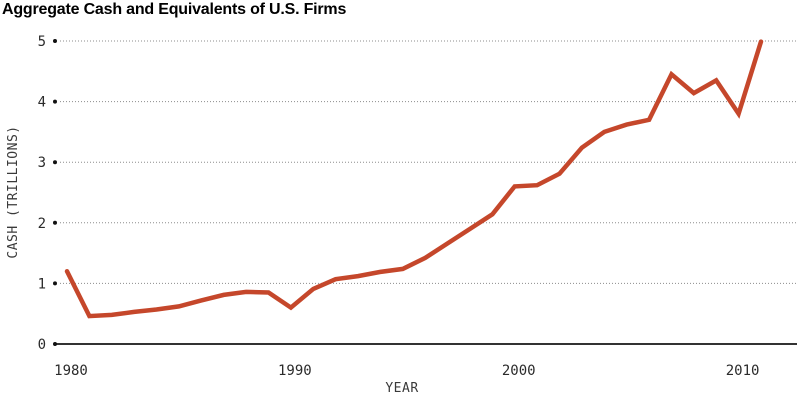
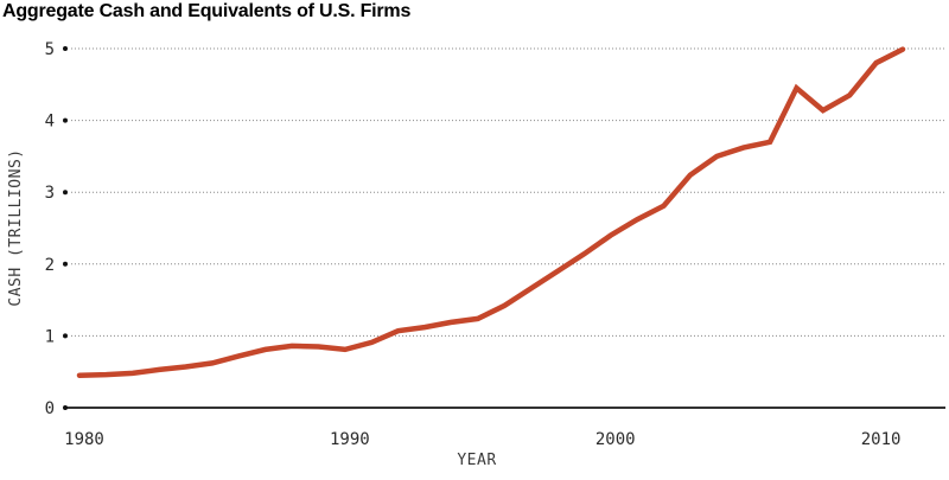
1980: 1.2 -> 0.5
1990: 0.6 -> 0.8
2000: 2.6 -> 2.4
2010: 3.8 -> 4.8
